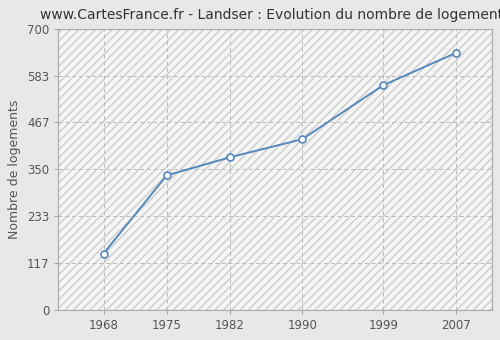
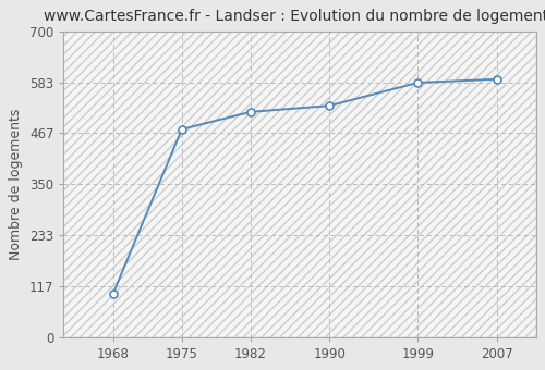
1968: 140 -> 98
1975: 335 -> 476
1982: 380 -> 516
1990: 425 -> 530
1999: 560 -> 583
2007: 640 -> 591
